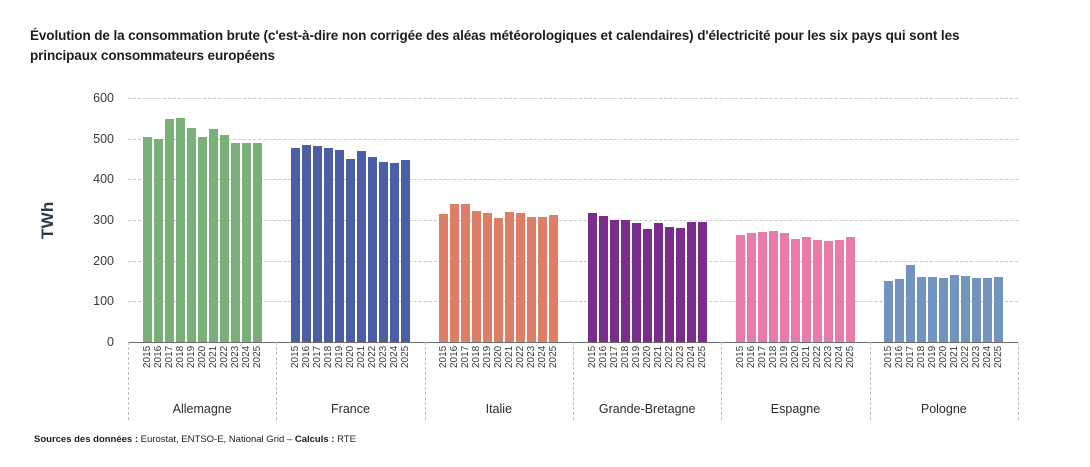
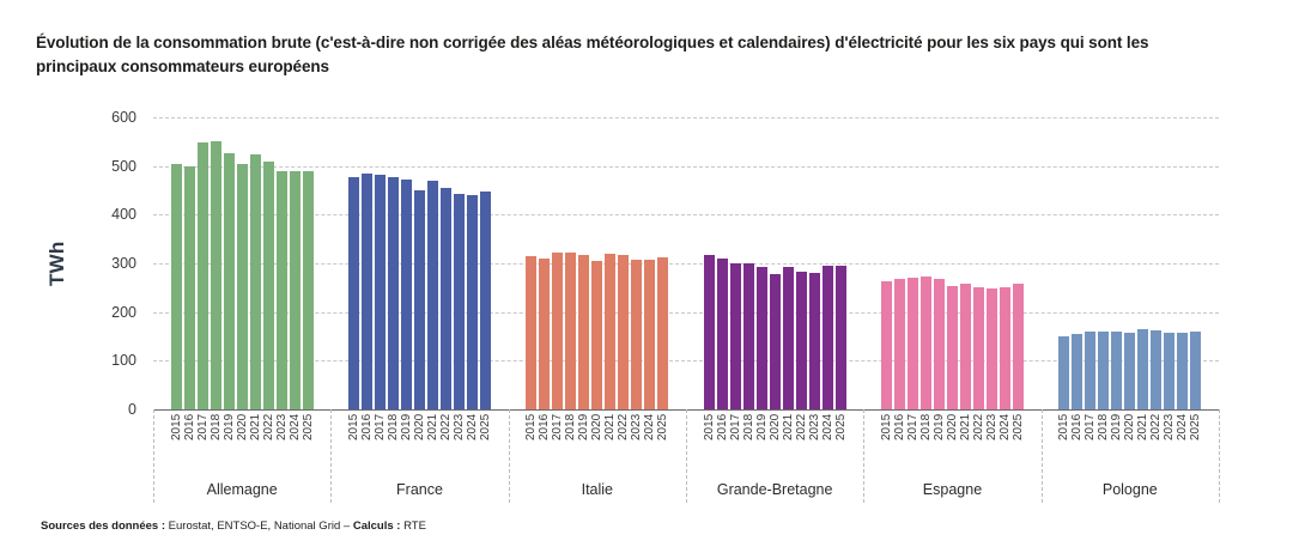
Italie/2016: 340 -> 310
Italie/2017: 340 -> 320
Pologne/2017: 190 -> 160
